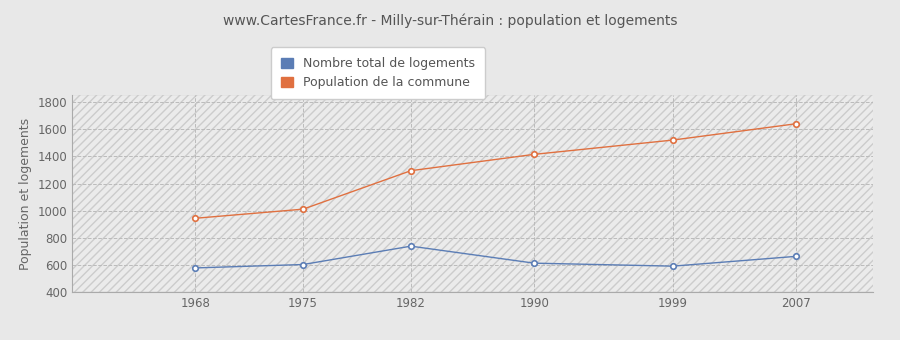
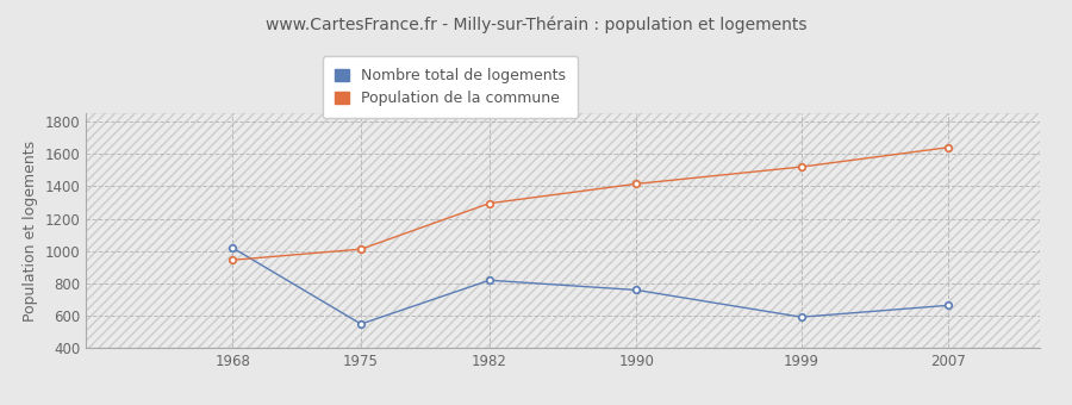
Nombre total de logements/1968: 580 -> 1020
Nombre total de logements/1975: 600 -> 550
Nombre total de logements/1982: 740 -> 820
Nombre total de logements/1990: 620 -> 760
